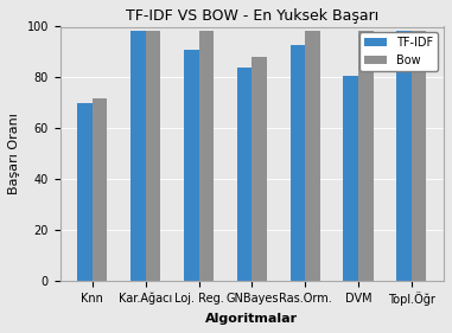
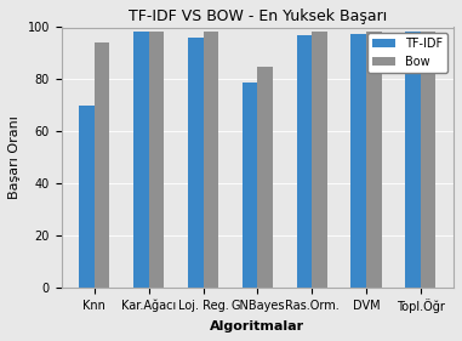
Bow/Knn: 72.0 -> 94.0
TF-IDF/Loj. Reg.: 91.0 -> 96.0
TF-IDF/GNBayes: 84.0 -> 79.0
Bow/GNBayes: 88.0 -> 85.0
TF-IDF/Ras.Orm.: 93.0 -> 97.0
TF-IDF/DVM: 80.5 -> 97.5
